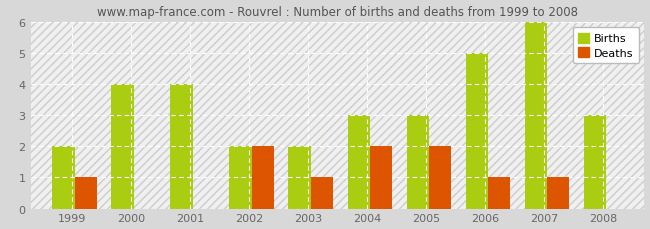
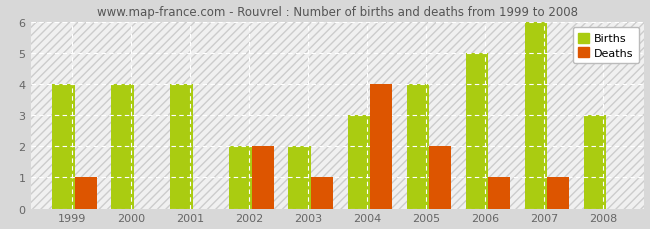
Births/1999: 2 -> 4
Deaths/2004: 2 -> 4
Births/2005: 3 -> 4
